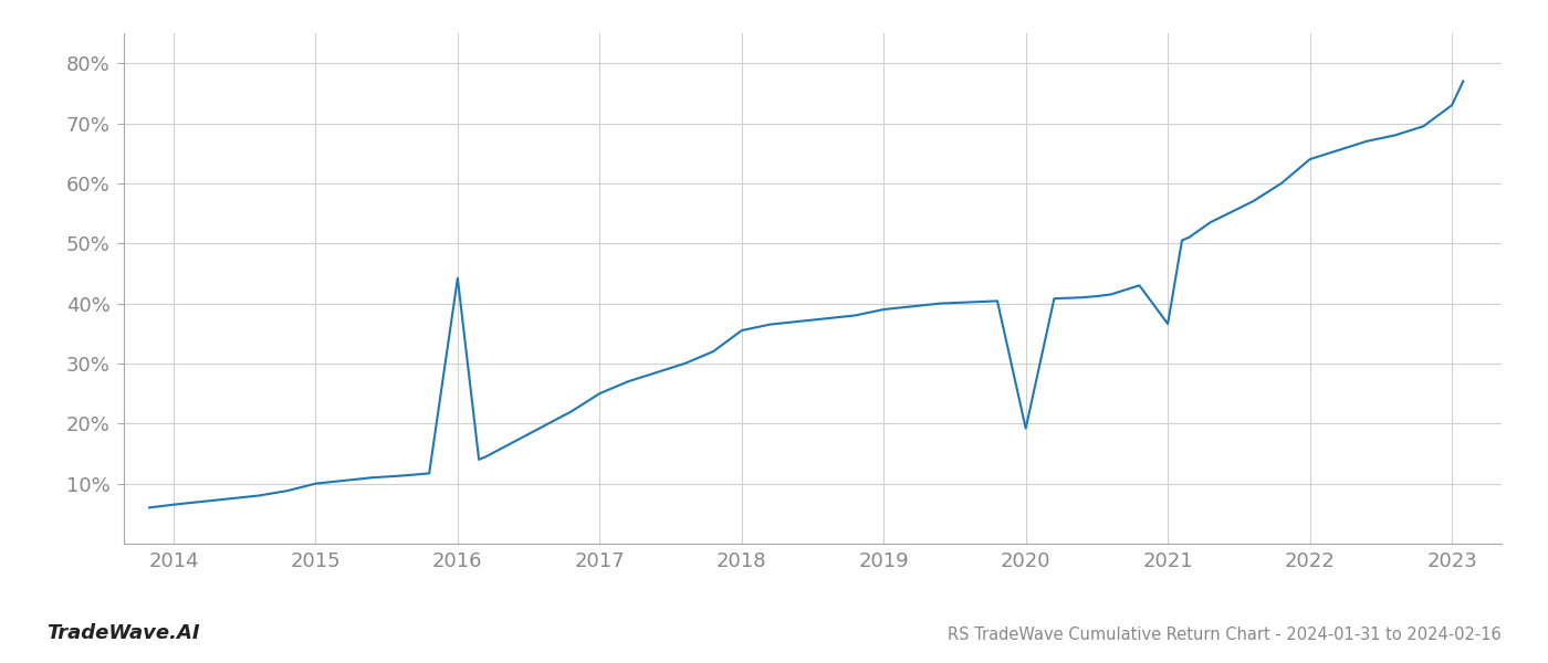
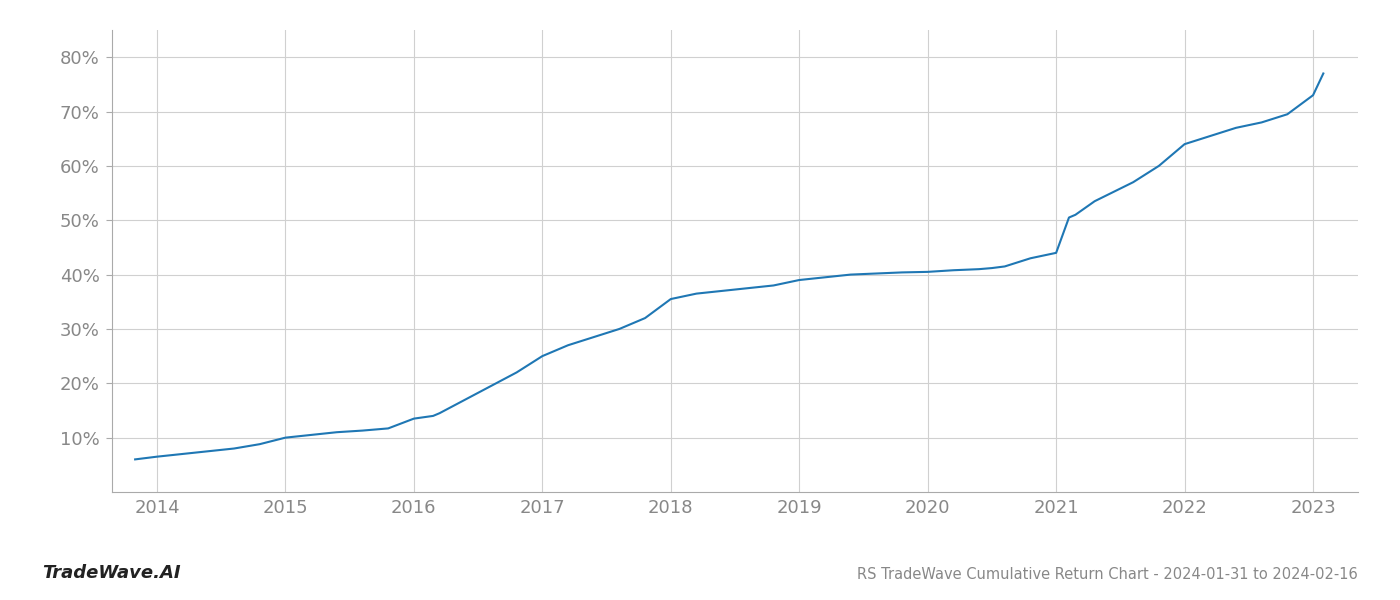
2016: 44.2% -> 13.5%
2020: 19.2% -> 40.5%
2021: 36.6% -> 44.0%
